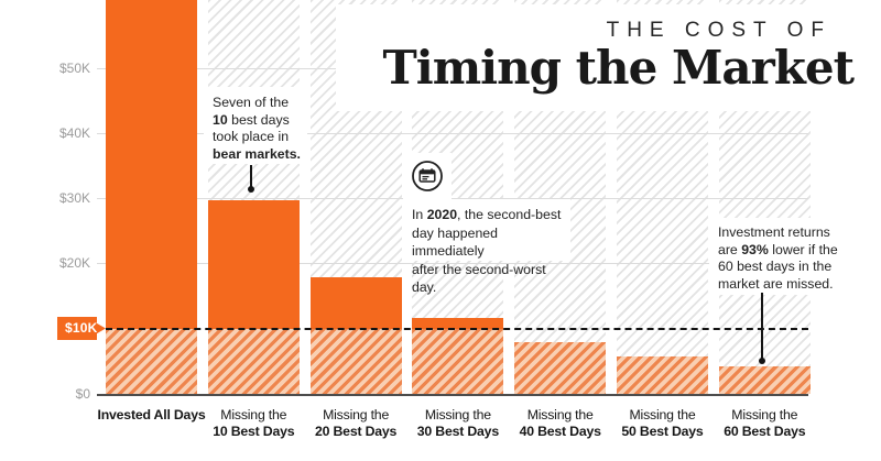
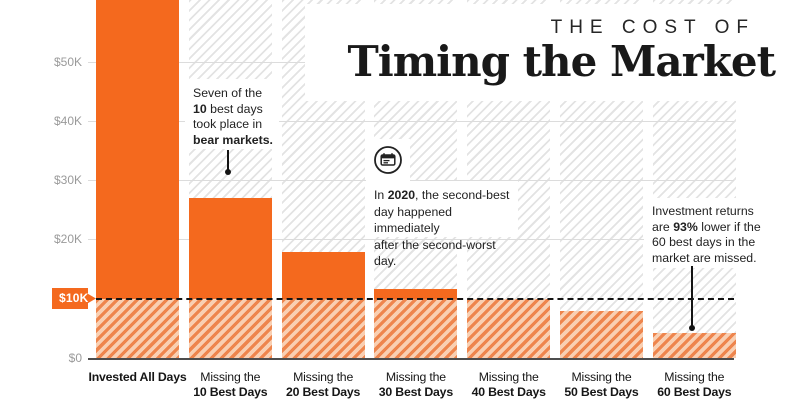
Missing the 10 Best Days: $30K -> $27K
Missing the 40 Best Days: $8K -> $10K
Missing the 50 Best Days: $6K -> $8K
